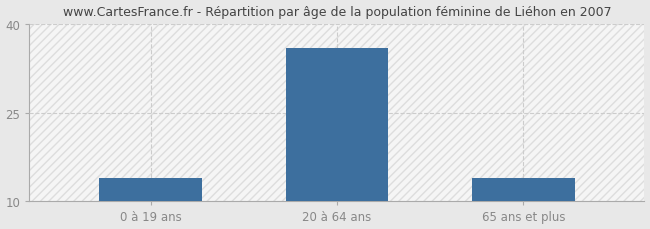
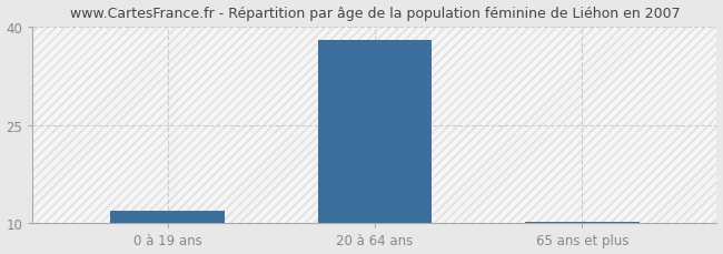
0 à 19 ans: 14.0 -> 12.0
20 à 64 ans: 36.0 -> 38.0
65 ans et plus: 14.0 -> 10.2
